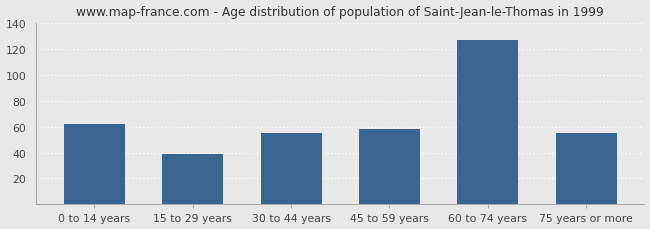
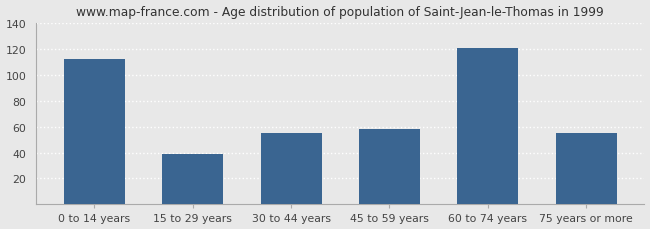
0 to 14 years: 62 -> 112
60 to 74 years: 127 -> 121
